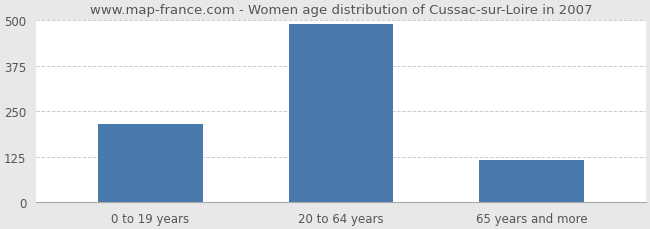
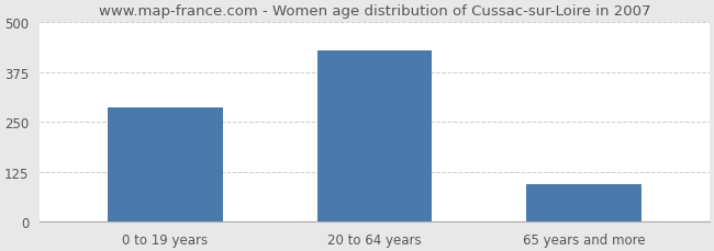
0 to 19 years: 215 -> 285
20 to 64 years: 490 -> 430
65 years and more: 115 -> 95
